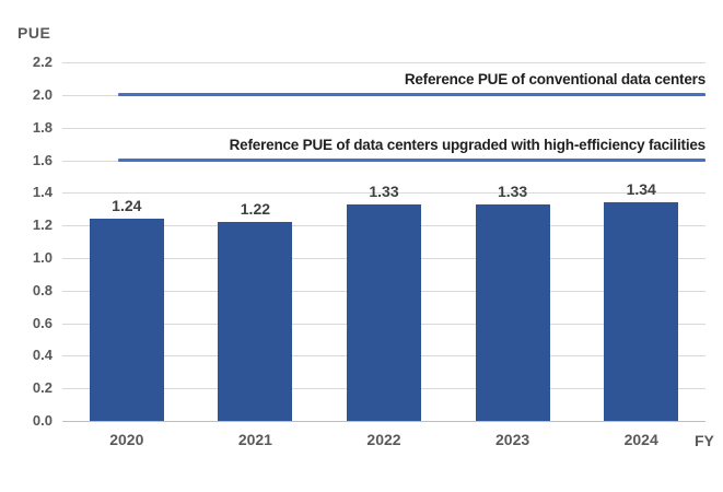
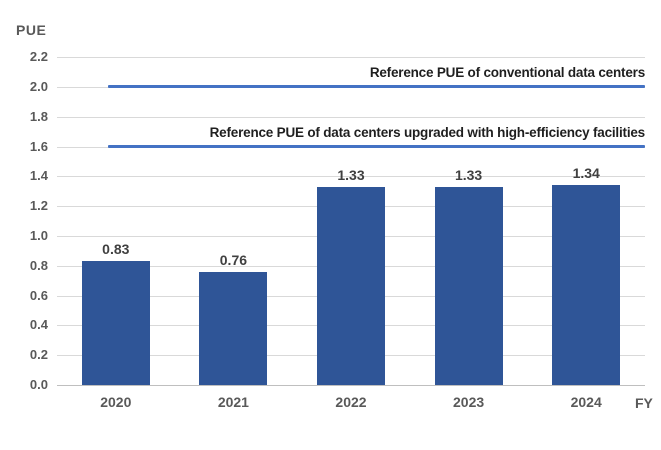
2020: 1.24 -> 0.83
2021: 1.22 -> 0.76
